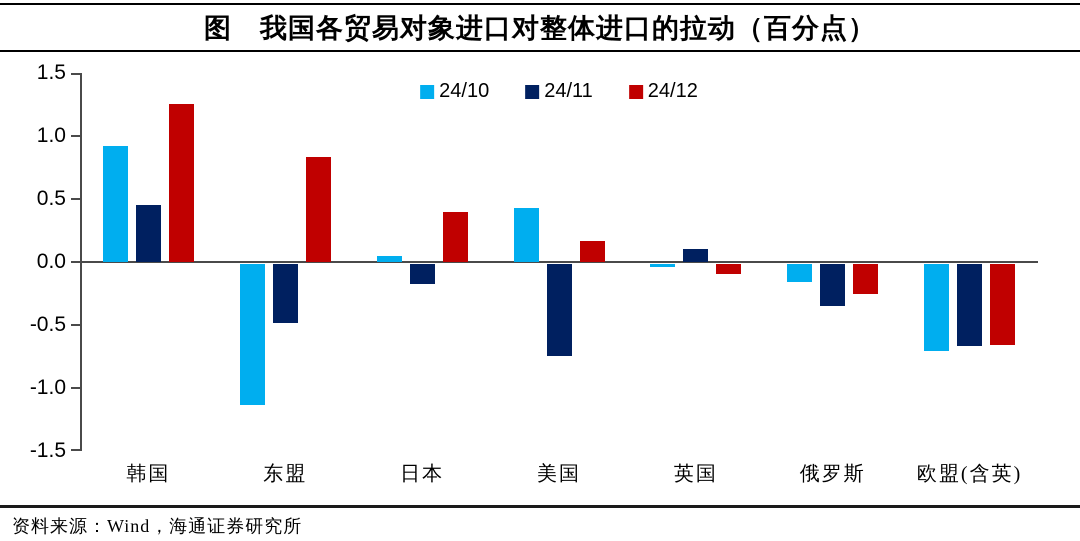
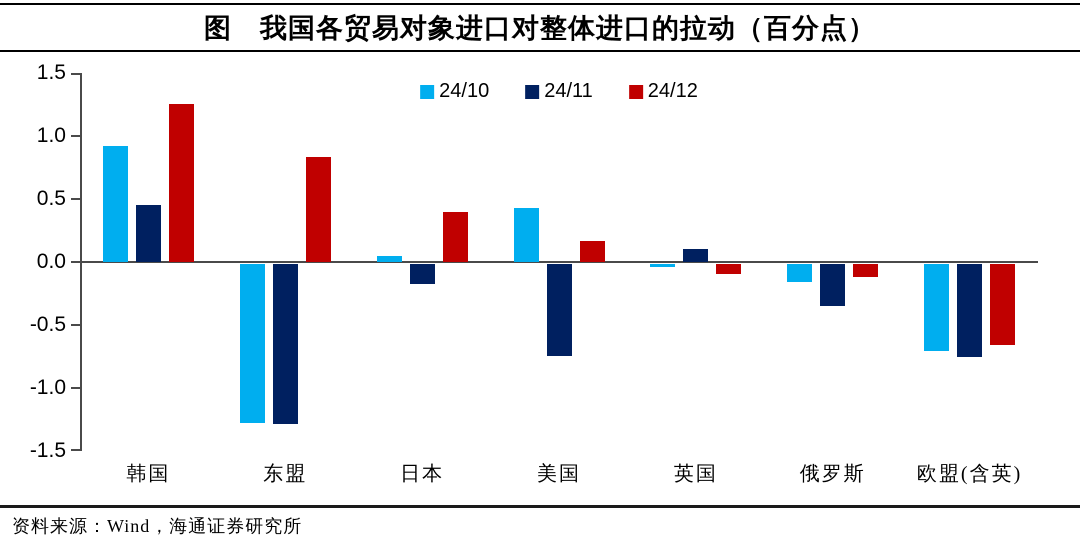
24/10/东盟: -1.12 -> -1.26
24/11/东盟: -0.47 -> -1.27
24/12/俄罗斯: -0.24 -> -0.10
24/11/欧盟(含英): -0.65 -> -0.74
